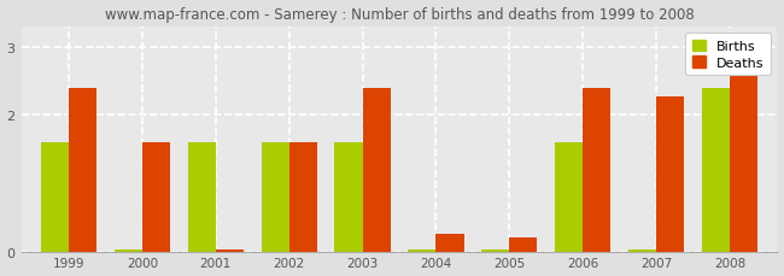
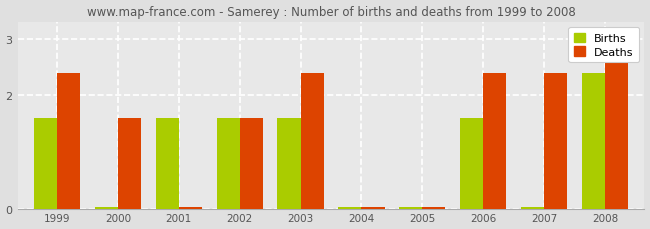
Deaths/2004: 0.26 -> 0.02
Deaths/2005: 0.20 -> 0.02
Deaths/2007: 2.26 -> 2.40
